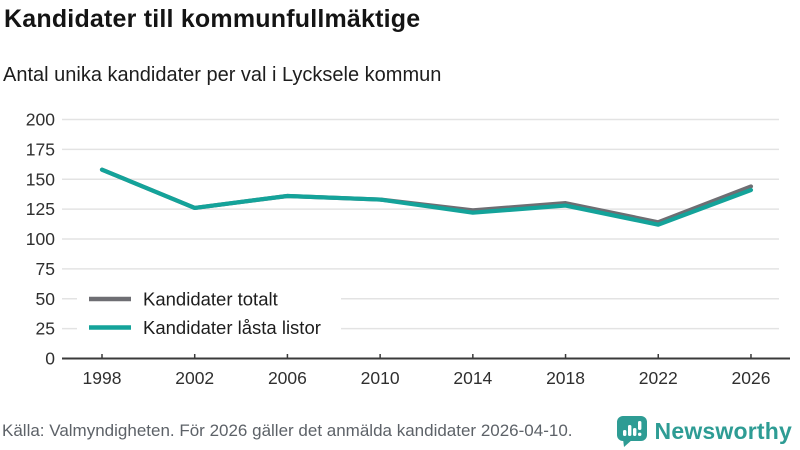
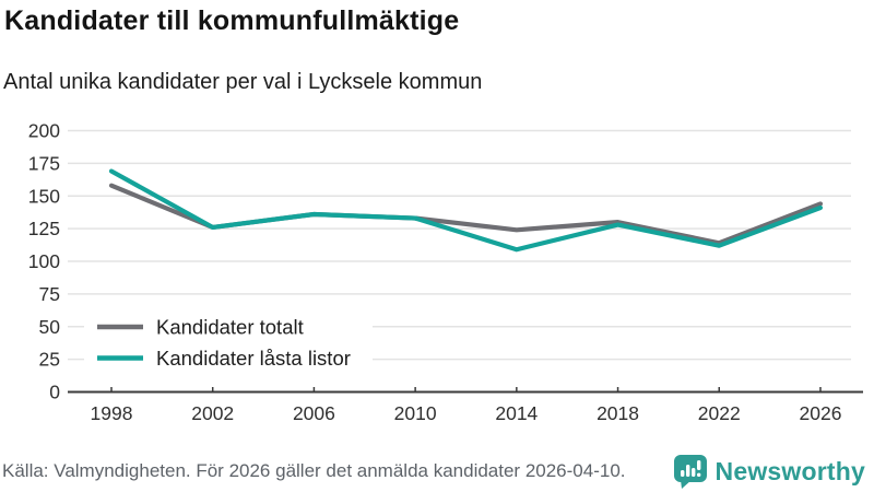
Kandidater låsta listor/1998: 158 -> 169
Kandidater låsta listor/2014: 122 -> 109
